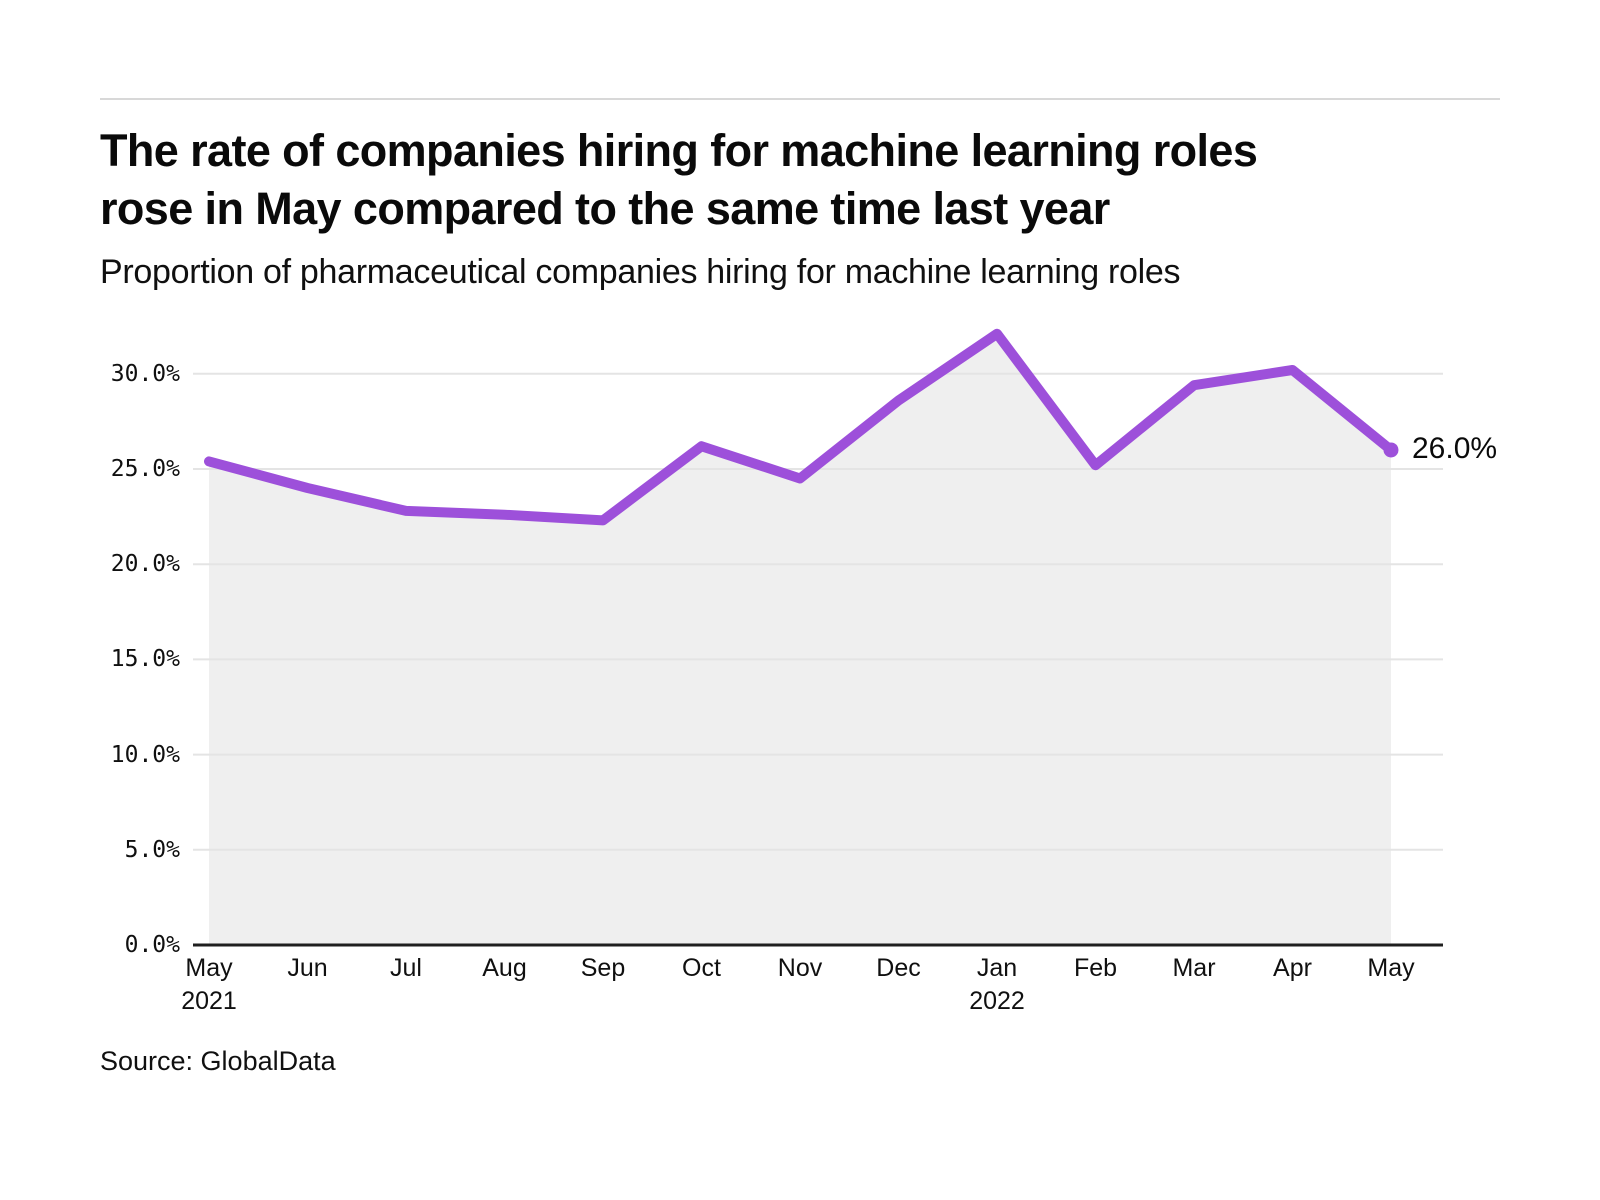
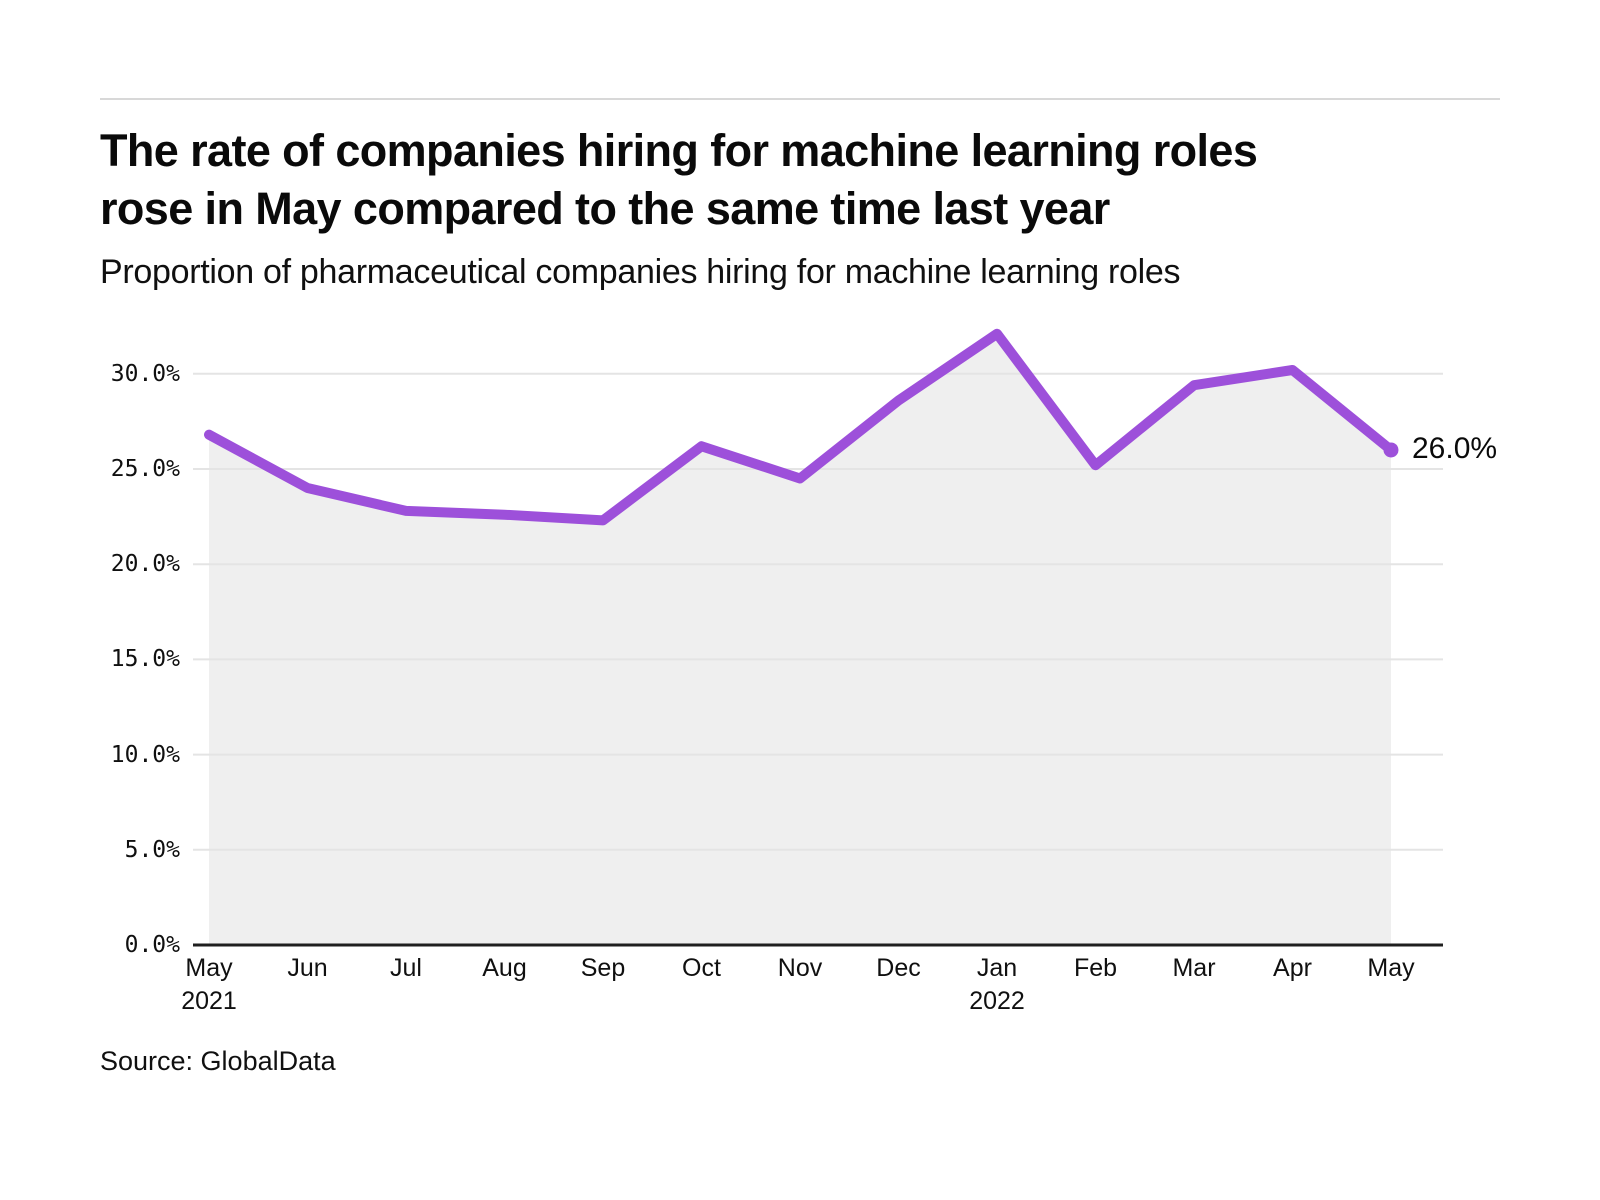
May 2021: 25.4% -> 26.8%
